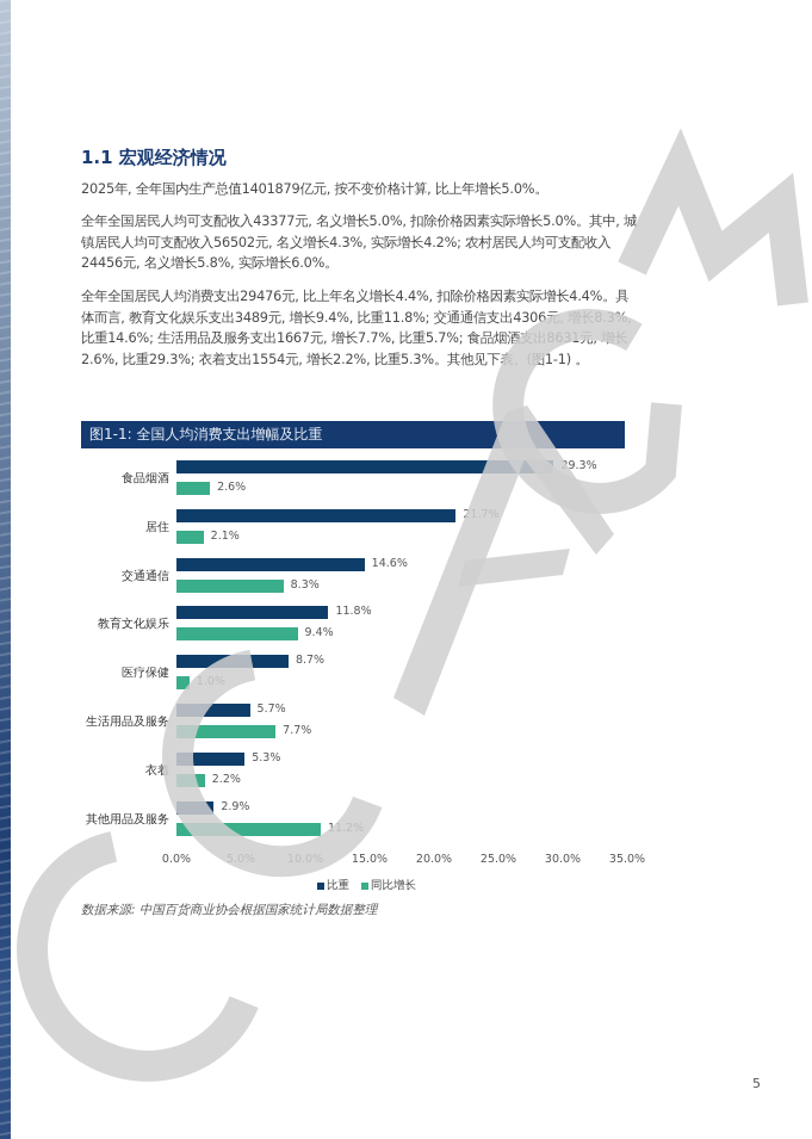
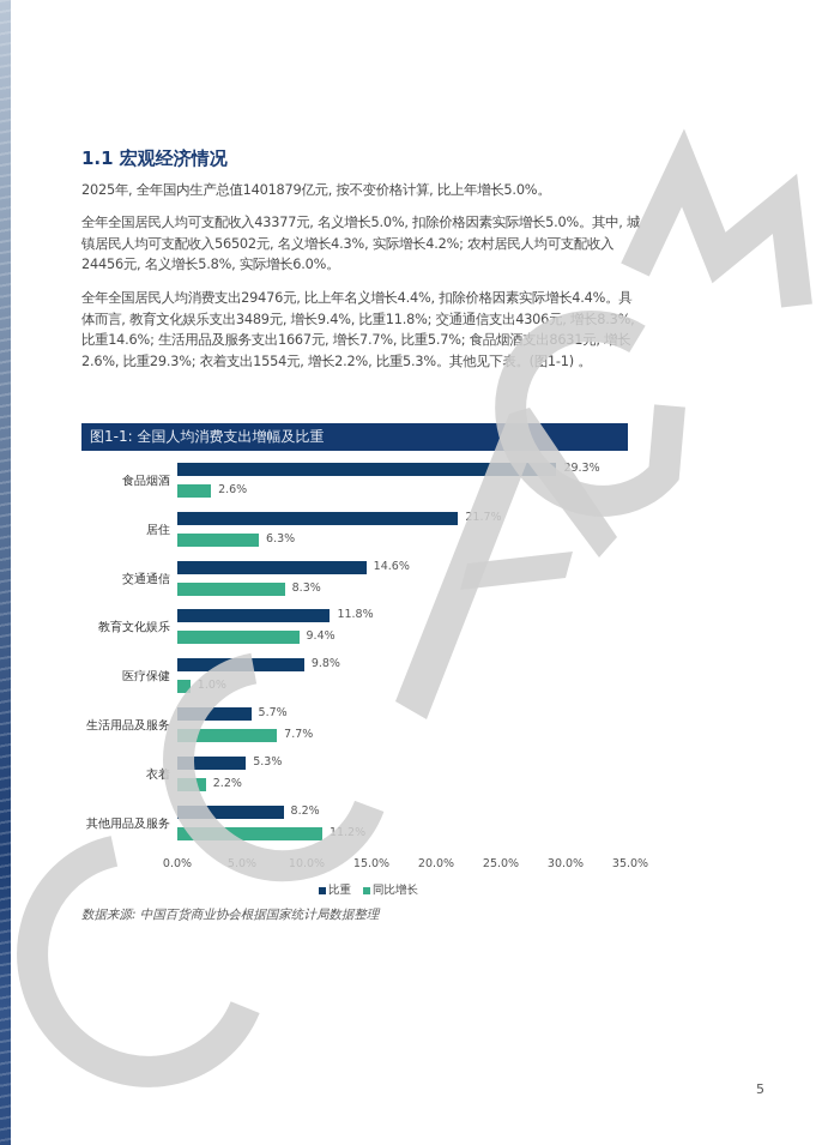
同比增长/居住: 2.1% -> 6.3%
比重/医疗保健: 8.7% -> 9.8%
比重/其他用品及服务: 2.9% -> 8.2%
